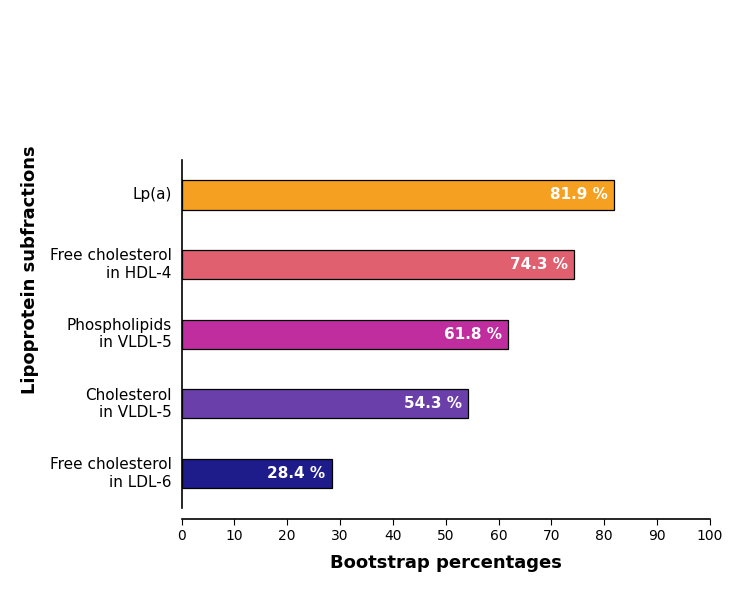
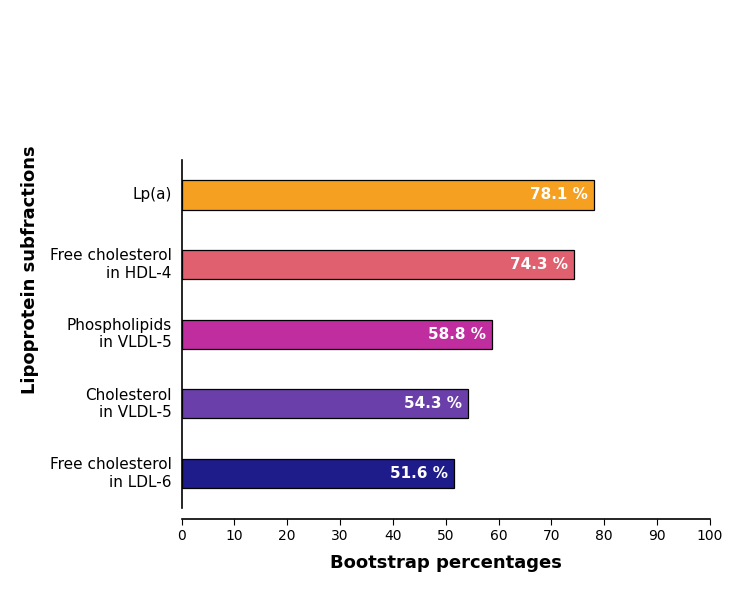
Lp(a): 81.9 -> 78.1
Phospholipids in VLDL-5: 61.8 -> 58.8
Free cholesterol in LDL-6: 28.4 -> 51.6
